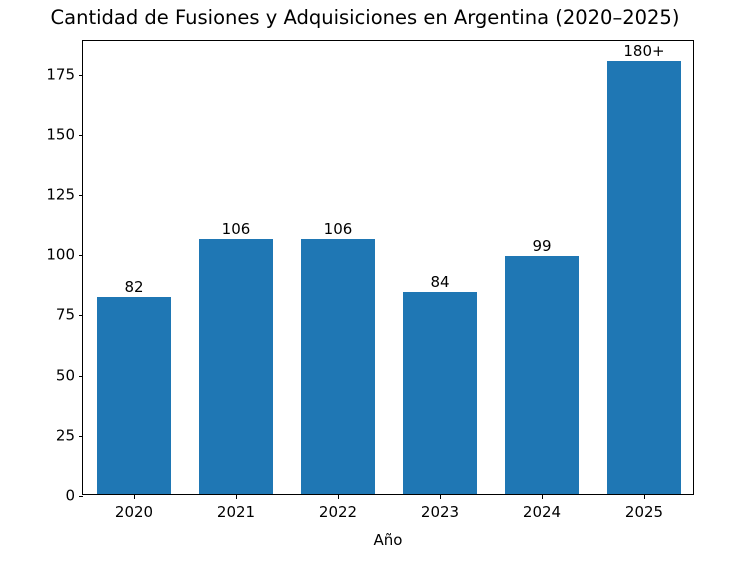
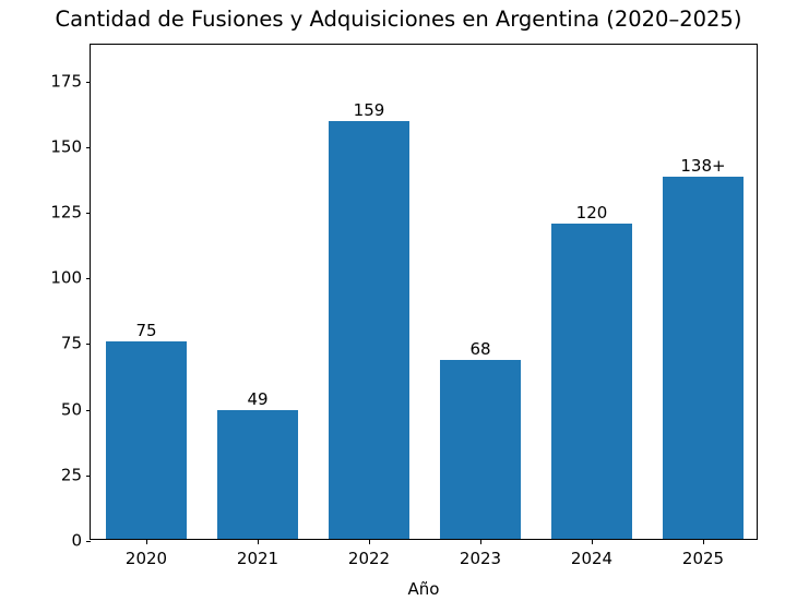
2020: 82 -> 75
2021: 106 -> 49
2022: 106 -> 159
2023: 84 -> 68
2024: 99 -> 120
2025: 180 -> 138
